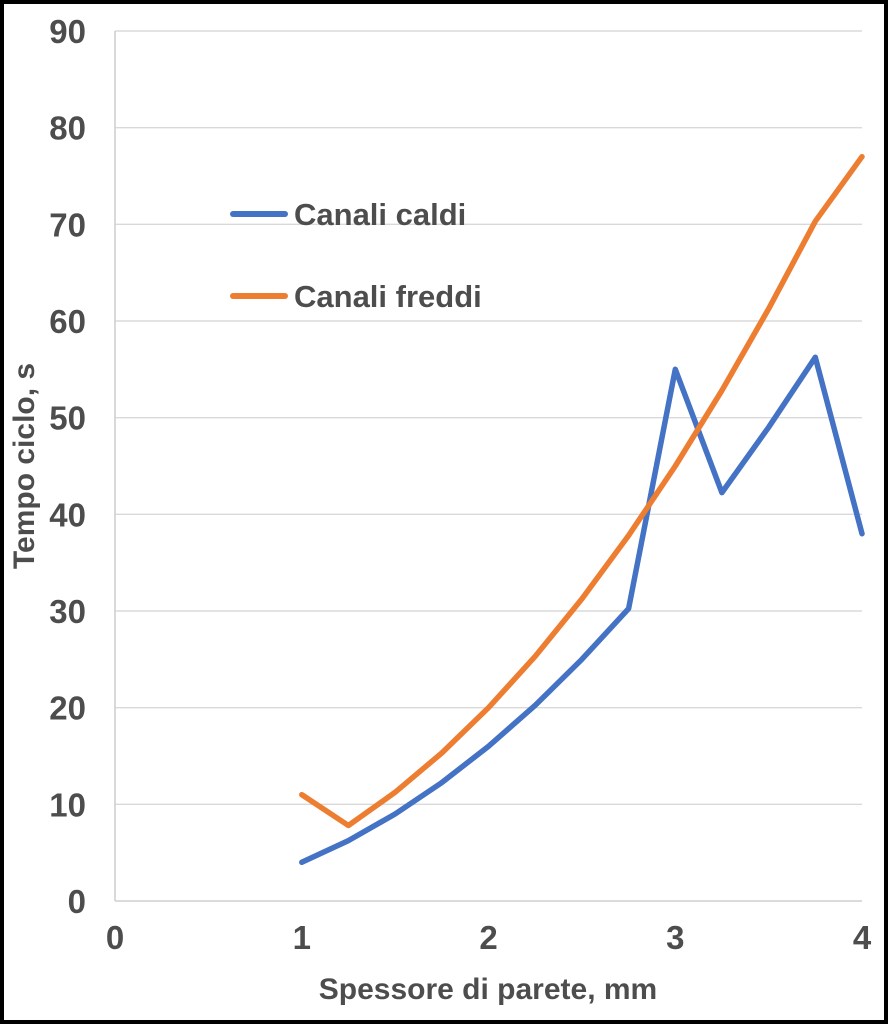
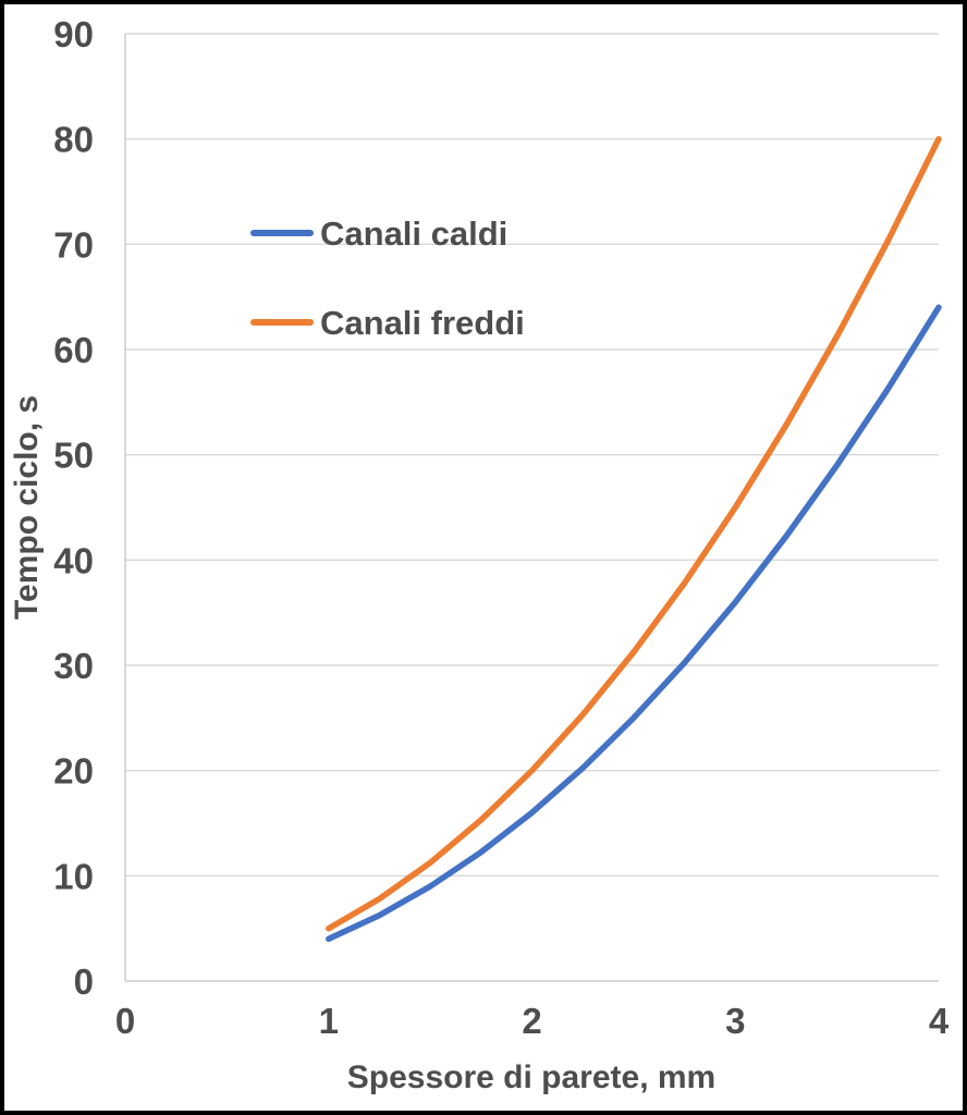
Canali freddi/1: 11 -> 5
Canali caldi/3: 55 -> 36
Canali caldi/4: 38 -> 64
Canali freddi/4: 77 -> 80
